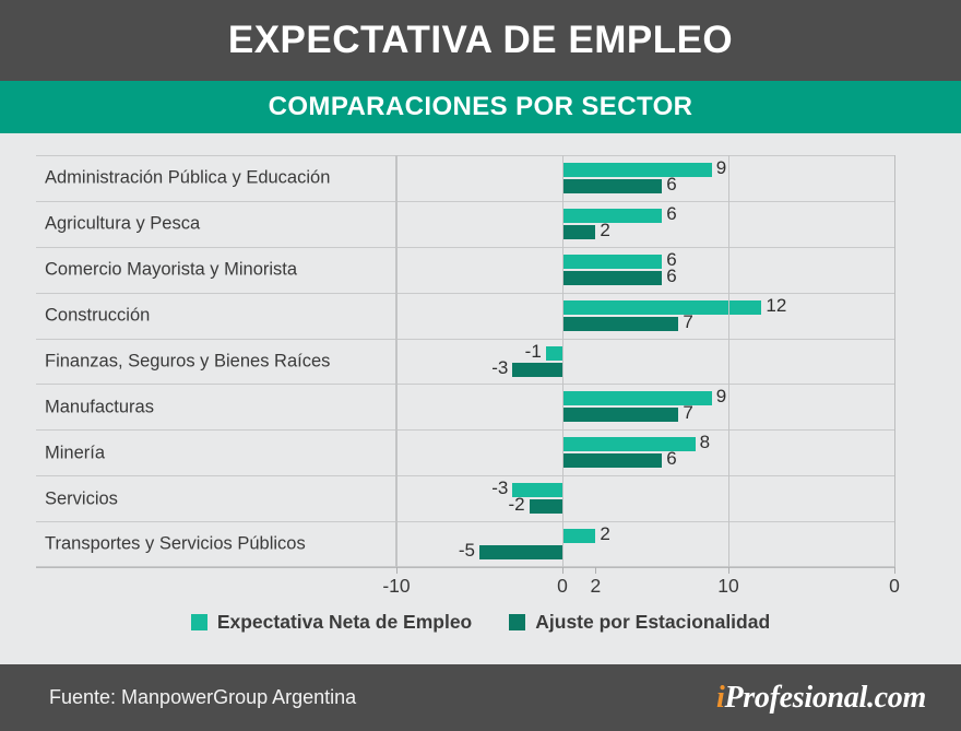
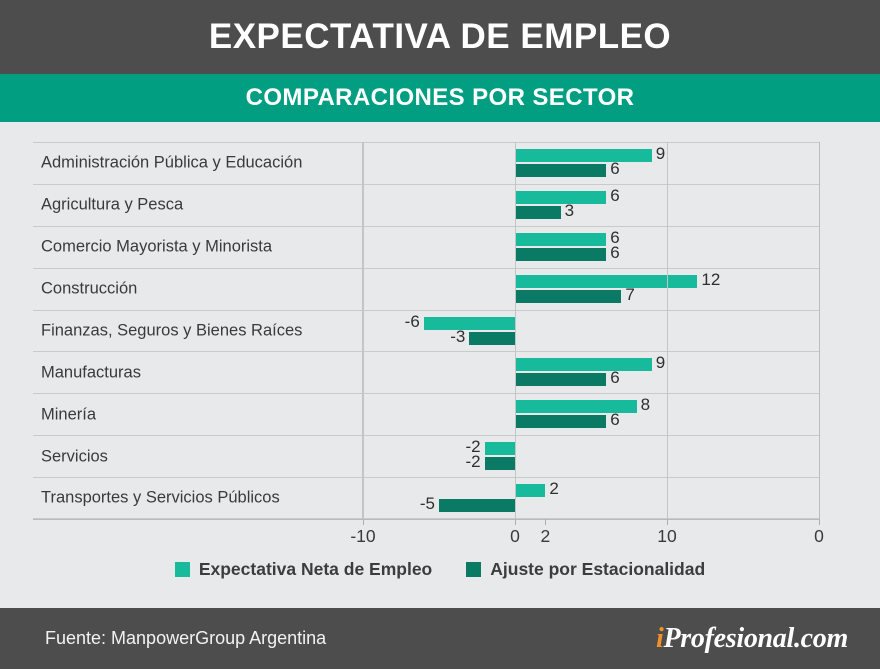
Ajuste por Estacionalidad/Agricultura y Pesca: 2 -> 3
Expectativa Neta de Empleo/Finanzas, Seguros y Bienes Raíces: -1 -> -6
Ajuste por Estacionalidad/Manufacturas: 7 -> 6
Expectativa Neta de Empleo/Servicios: -3 -> -2
